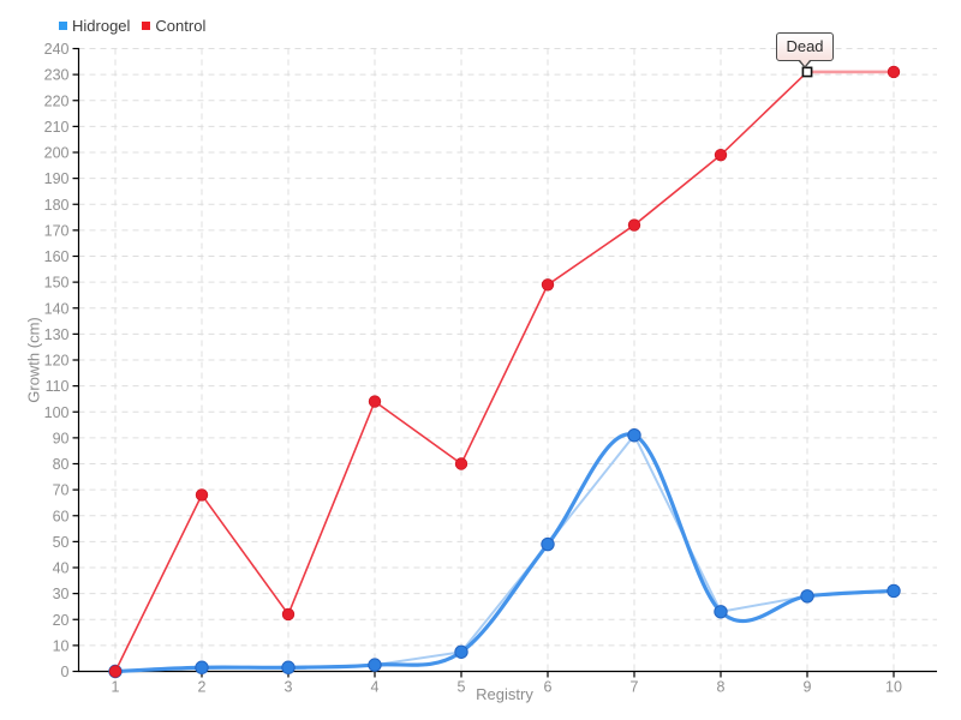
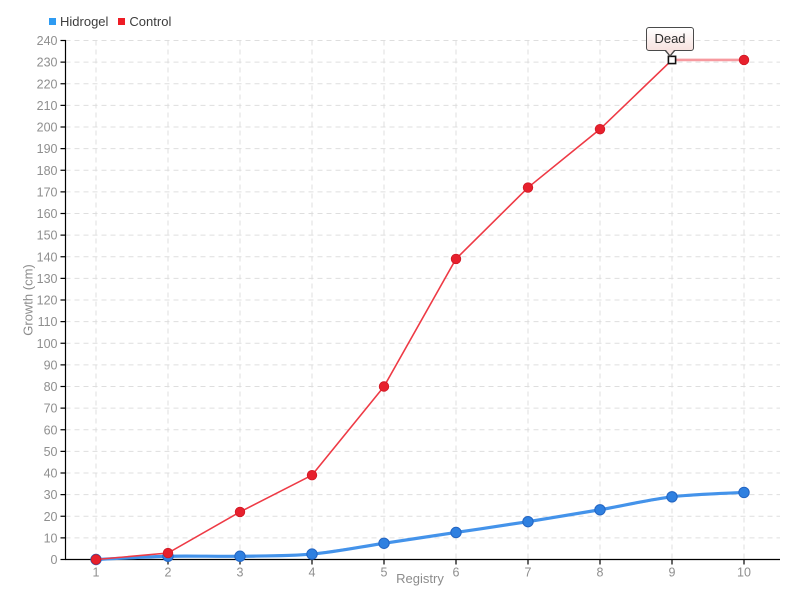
Control/2: 68 -> 3
Control/4: 104 -> 39
Hidrogel/6: 49 -> 12
Control/6: 149 -> 139
Hidrogel/7: 91 -> 18
